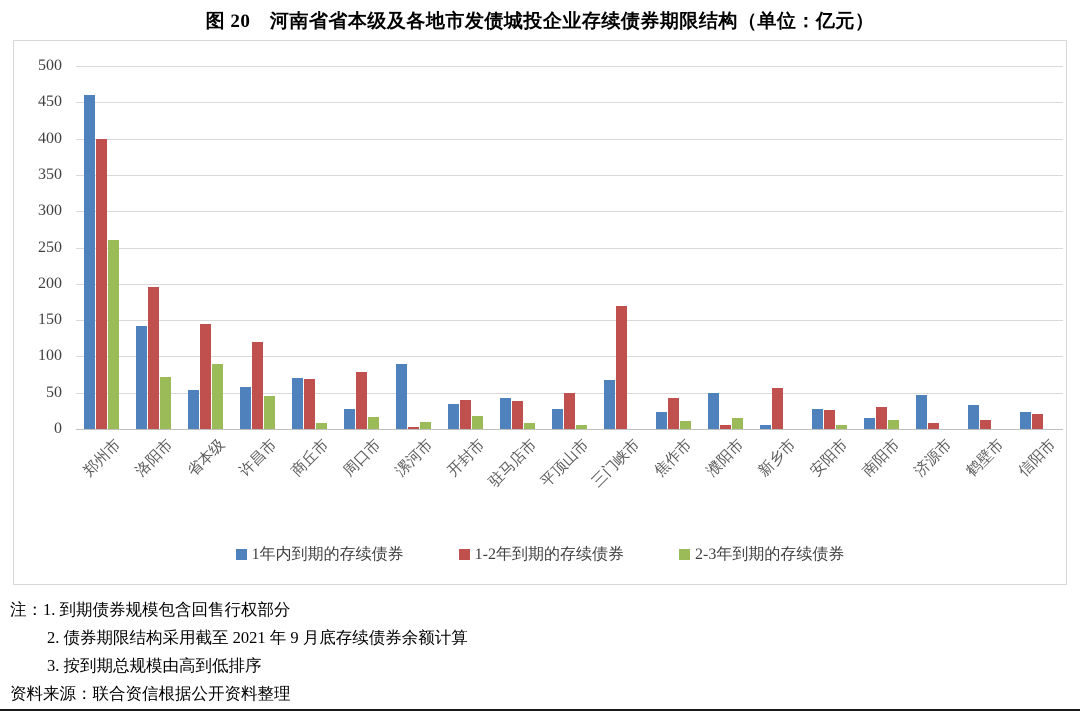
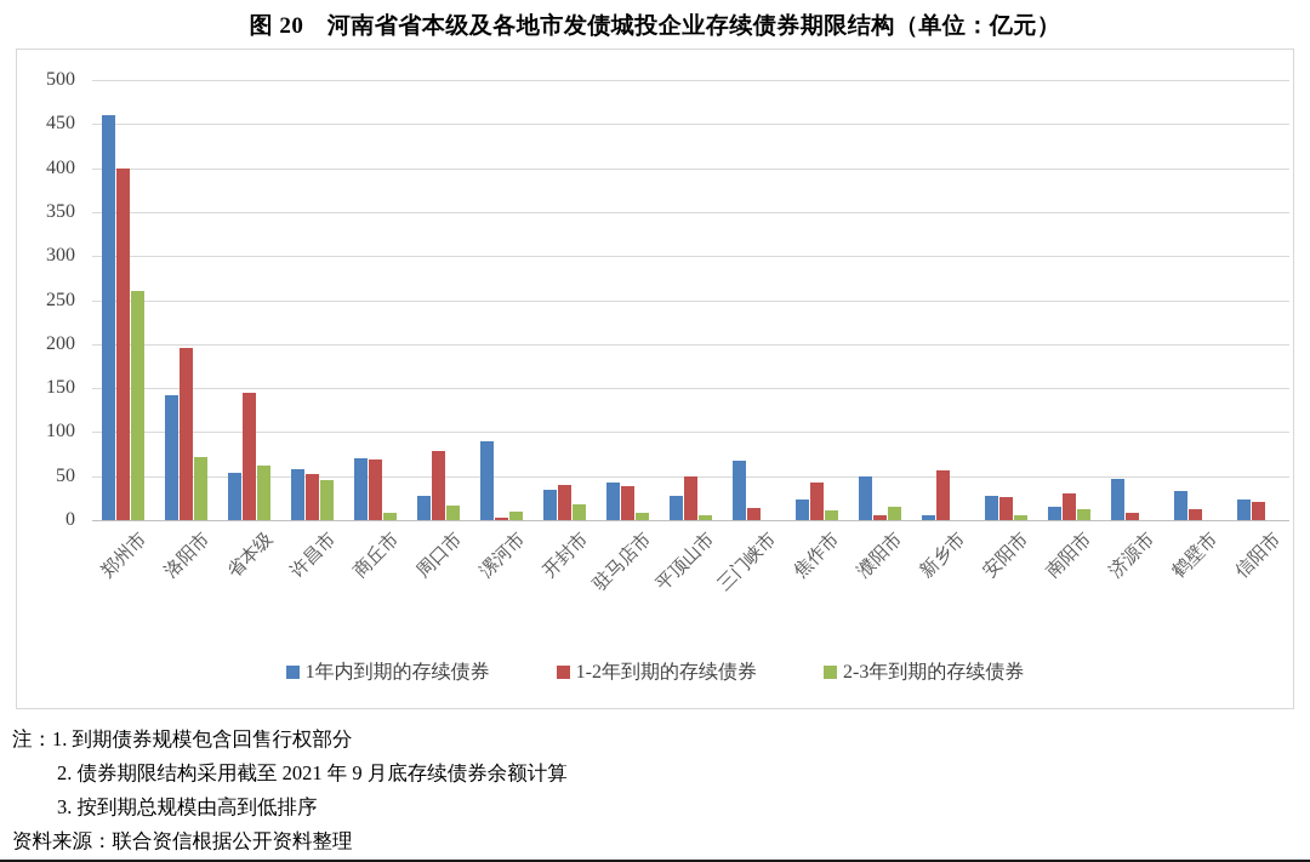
2-3年到期的存续债券/省本级: 90 -> 60
1-2年到期的存续债券/许昌市: 120 -> 50
1-2年到期的存续债券/三门峡市: 170 -> 10
